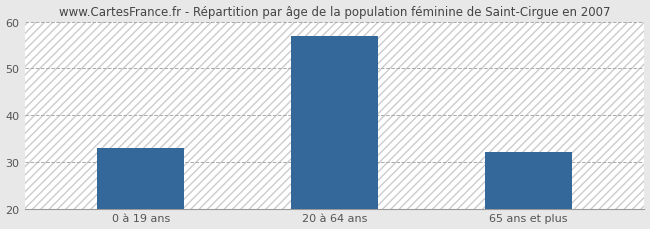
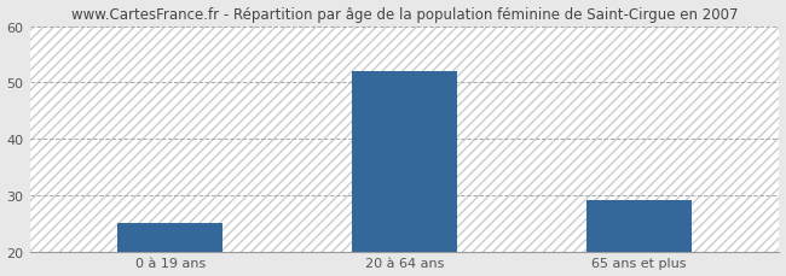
0 à 19 ans: 33 -> 25
20 à 64 ans: 57 -> 52
65 ans et plus: 32 -> 29
